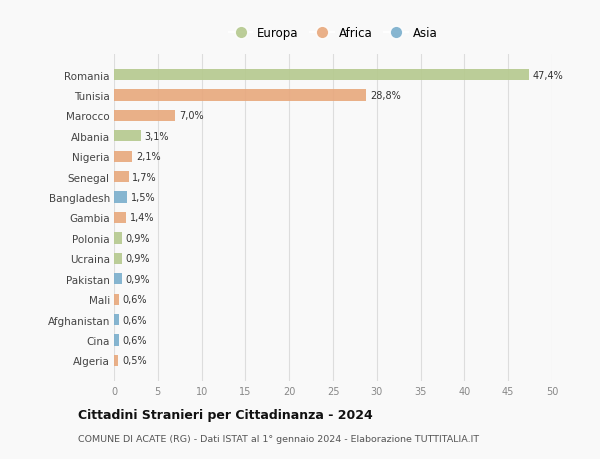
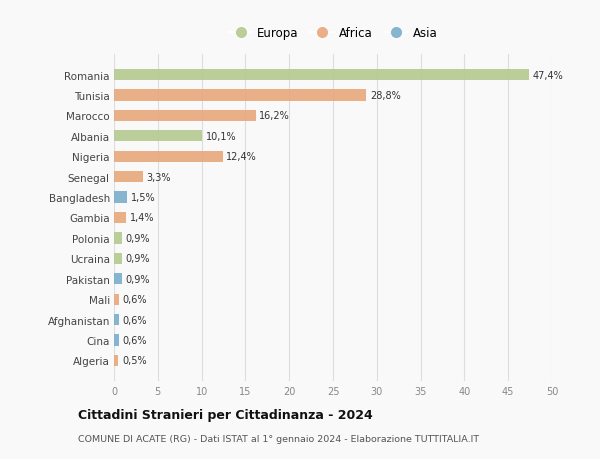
Marocco: 7,0% -> 16,2%
Albania: 3,1% -> 10,1%
Nigeria: 2,1% -> 12,4%
Senegal: 1,7% -> 3,3%
